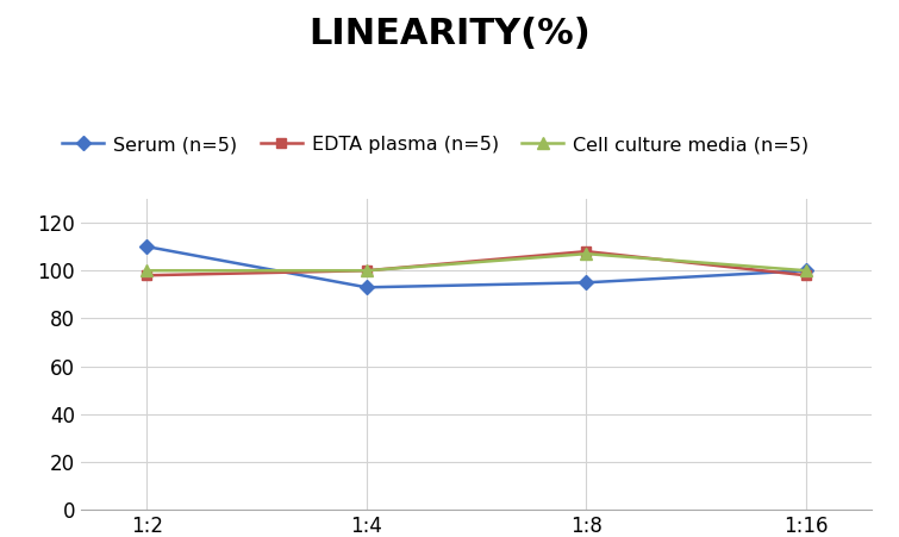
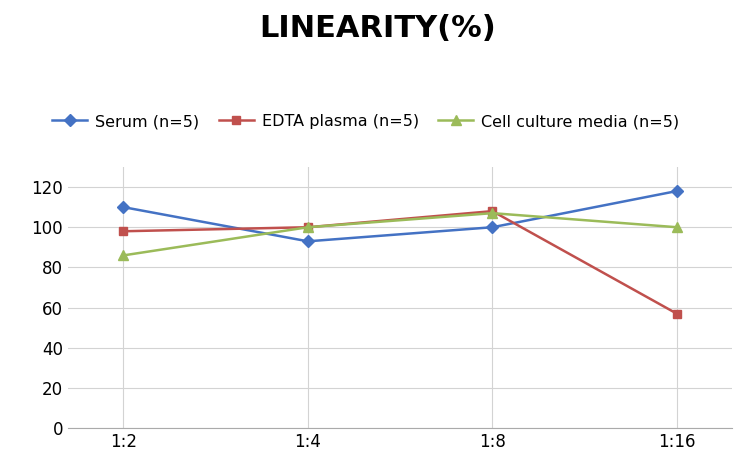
Cell culture media (n=5)/1:2: 100 -> 86
Serum (n=5)/1:8: 95 -> 100
Serum (n=5)/1:16: 100 -> 118
EDTA plasma (n=5)/1:16: 98 -> 57
